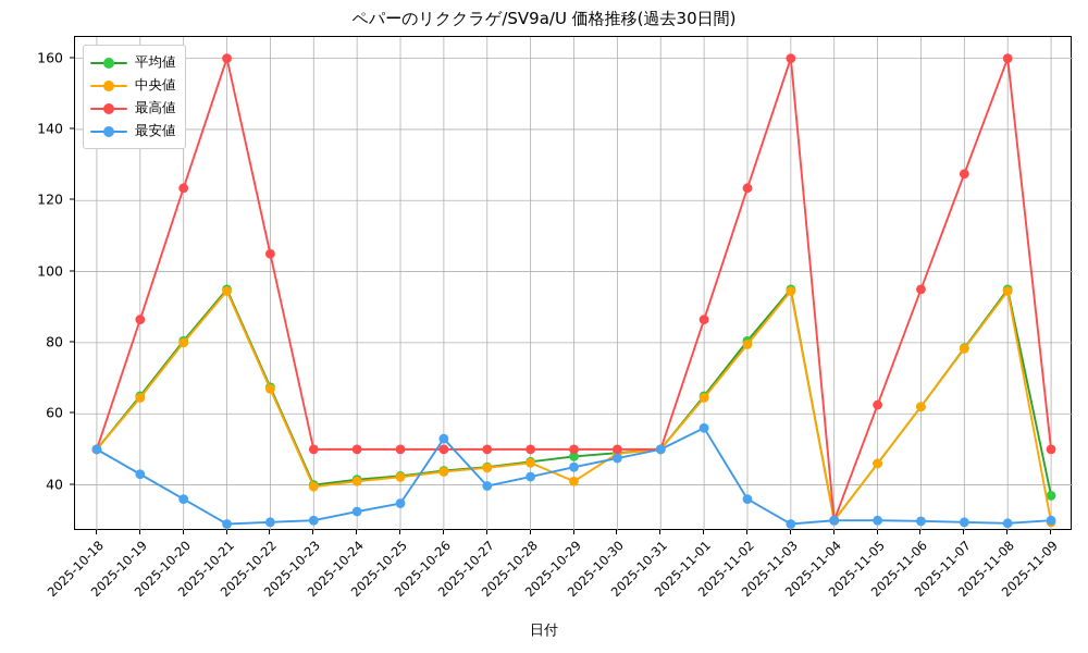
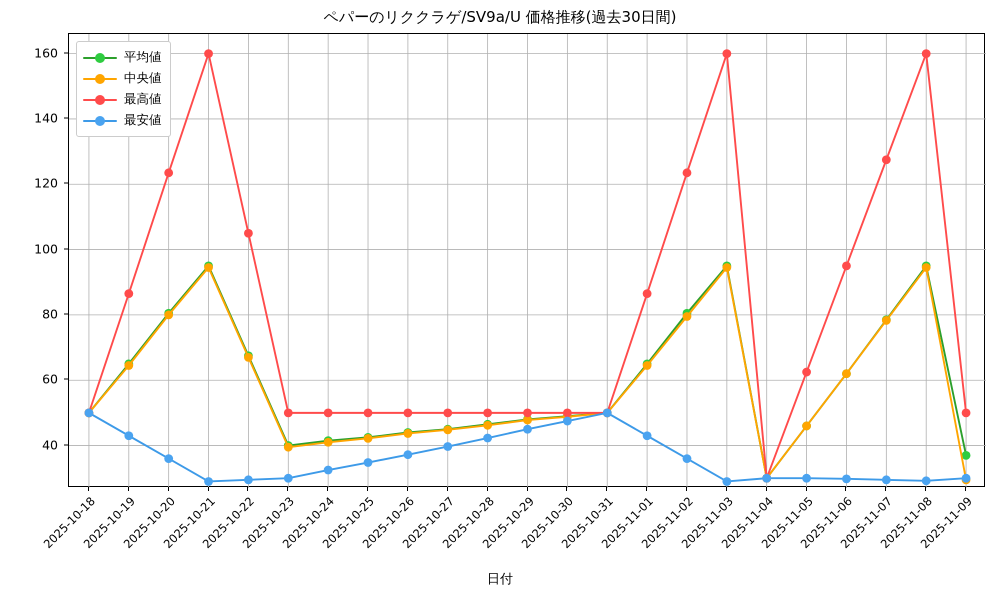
最安値/2025-10-26: 53 -> 37
中央値/2025-10-29: 41 -> 48
最安値/2025-11-01: 56 -> 43
